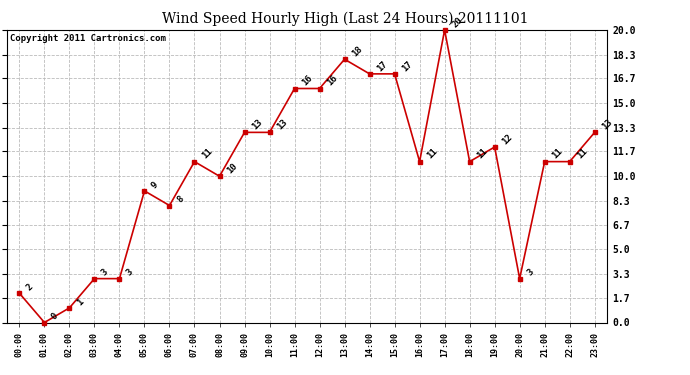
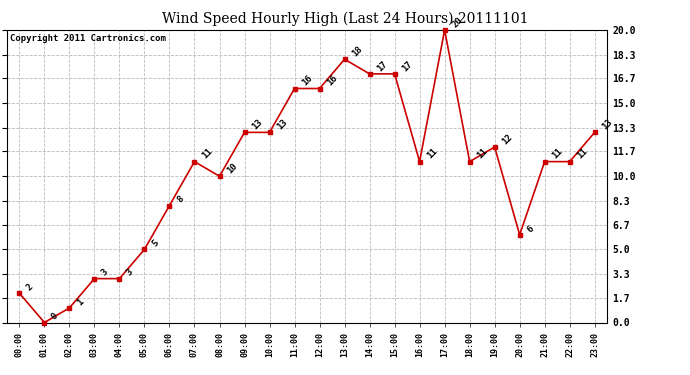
05:00: 9 -> 5
20:00: 3 -> 6
